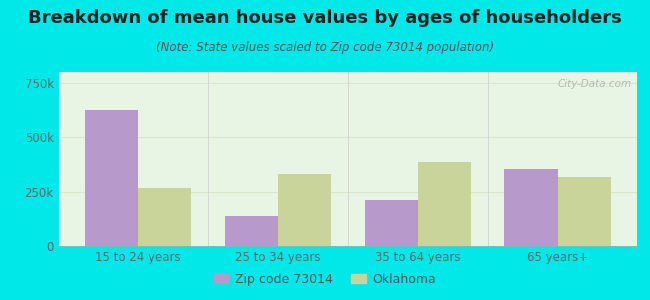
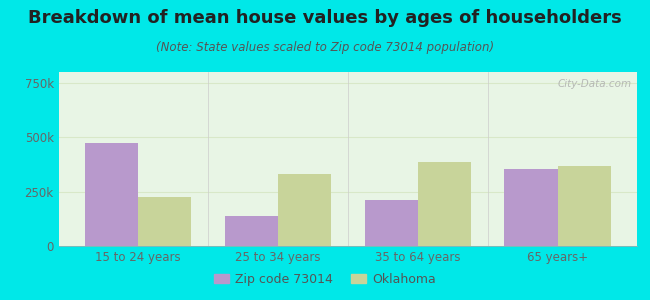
Zip code 73014/15 to 24 years: 625k -> 475k
Oklahoma/15 to 24 years: 265k -> 225k
Oklahoma/65 years+: 315k -> 370k
